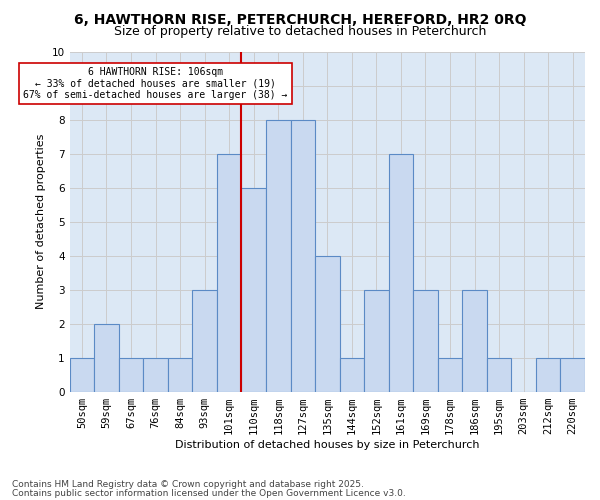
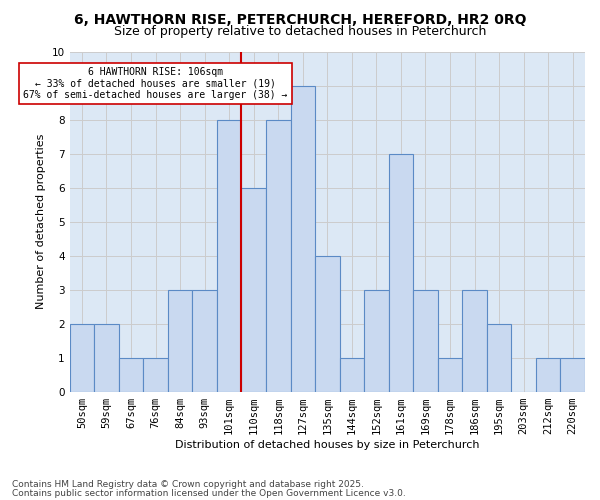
50sqm: 1 -> 2
84sqm: 1 -> 3
101sqm: 7 -> 8
127sqm: 8 -> 9
195sqm: 1 -> 2
